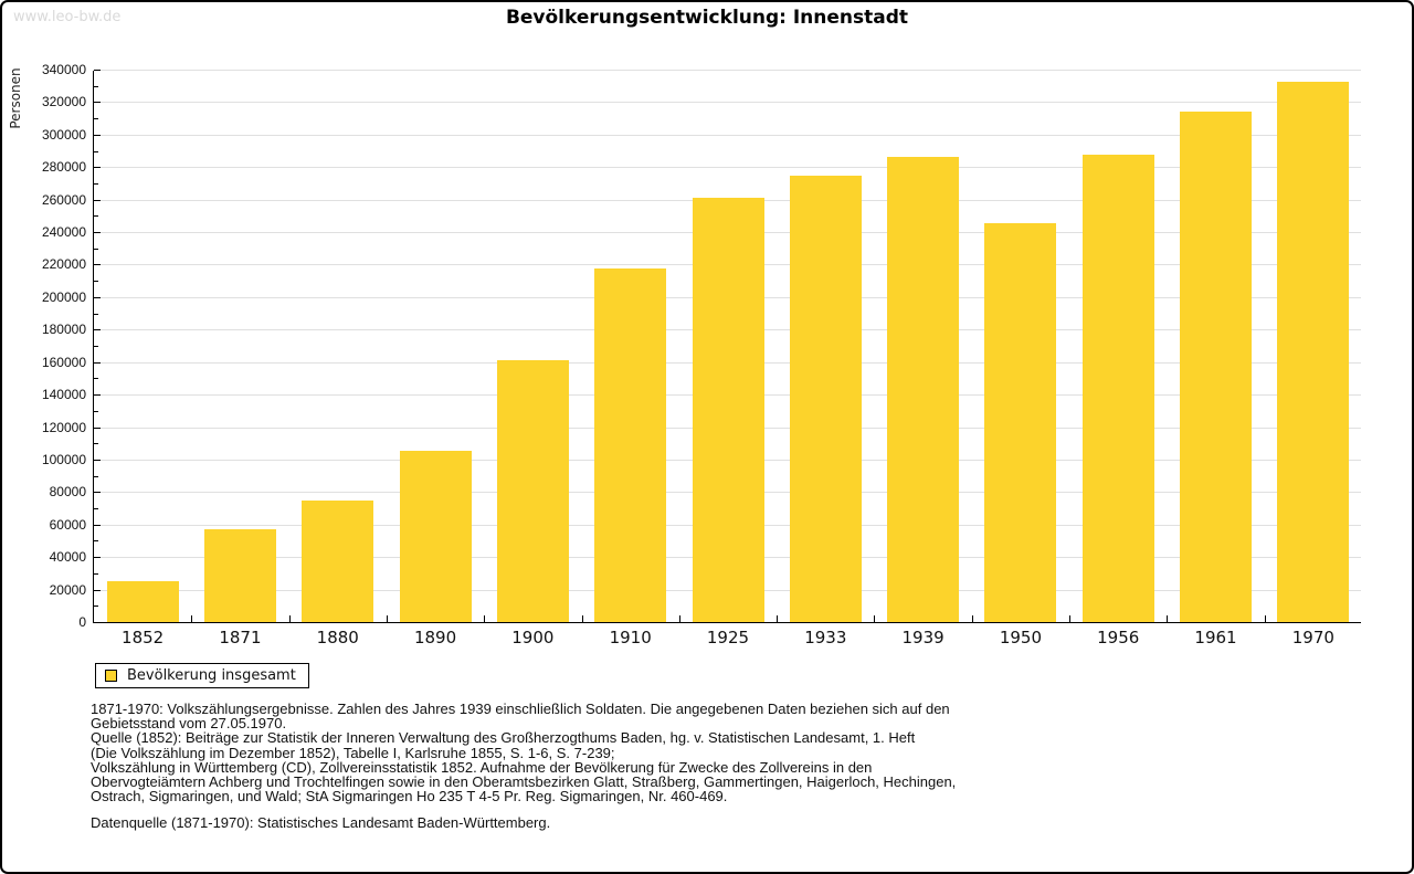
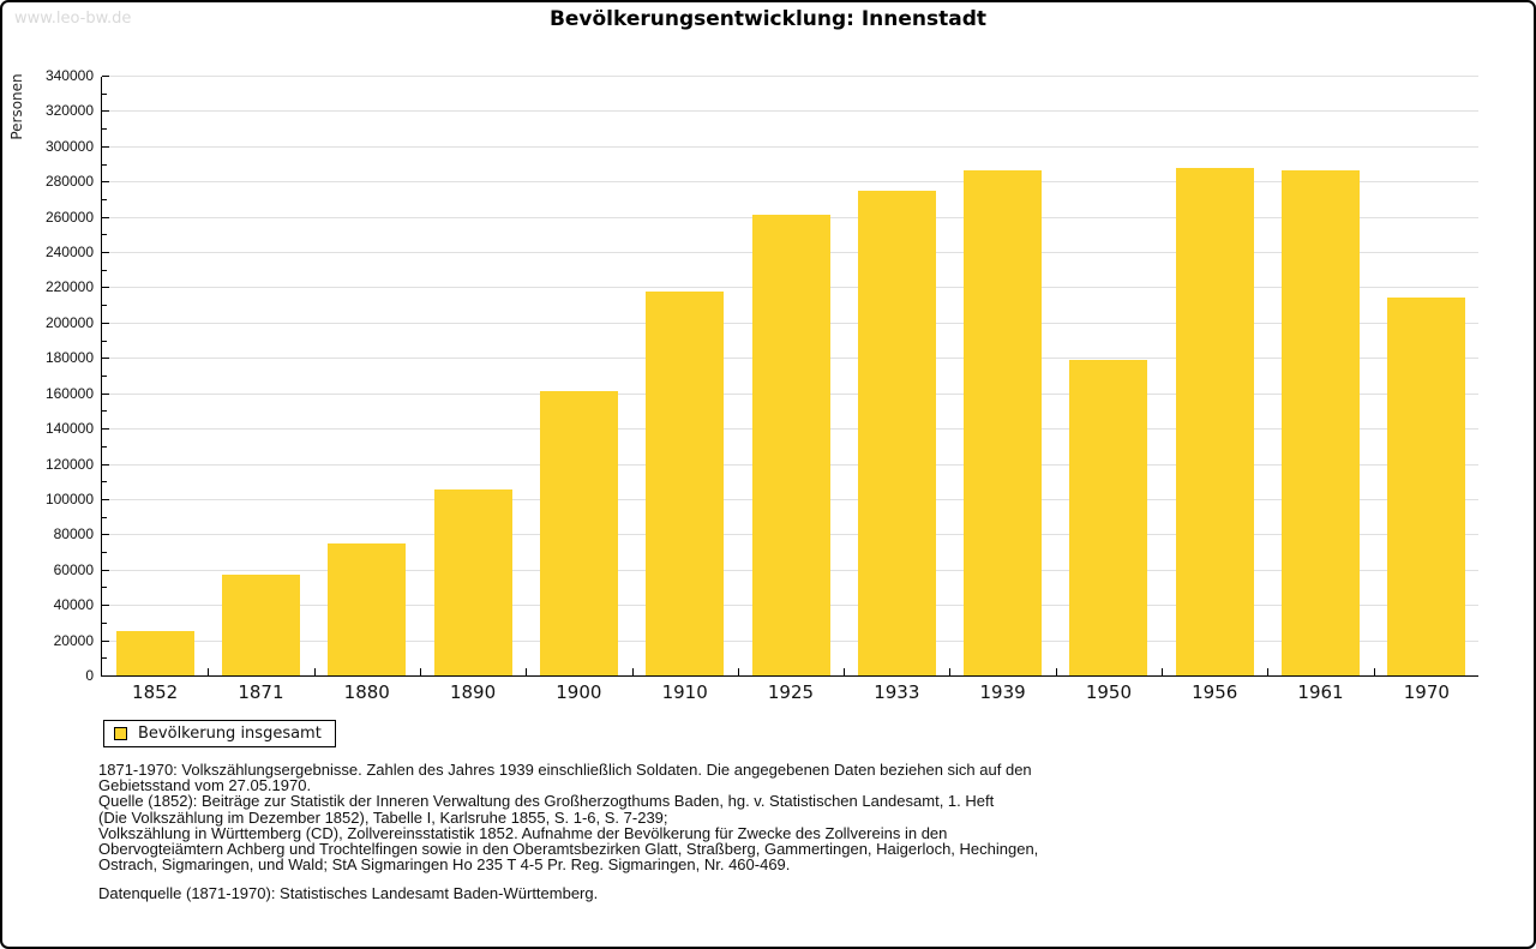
1950: 246000 -> 179000
1961: 314000 -> 286000
1970: 332000 -> 214000
